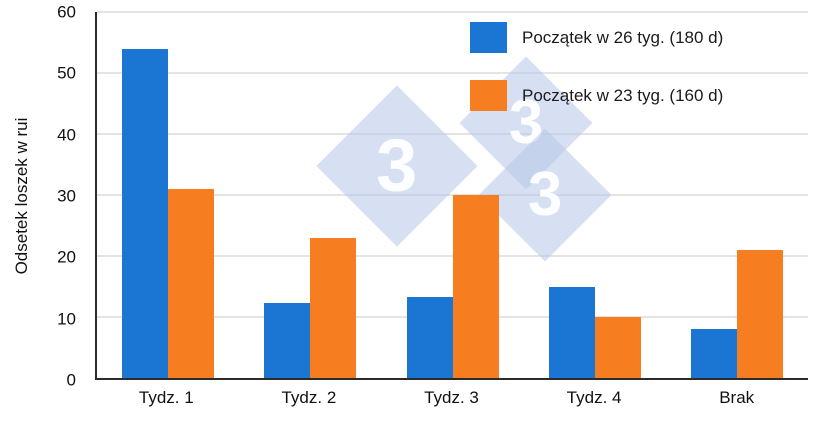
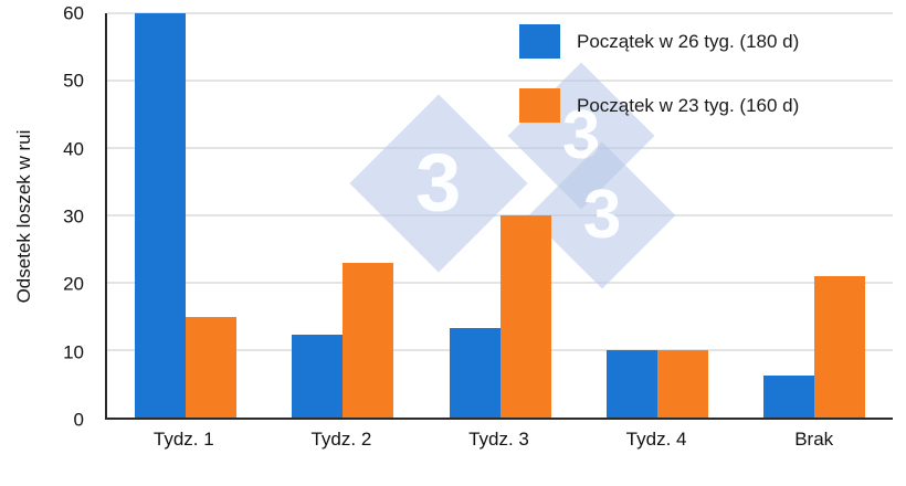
Początek w 26 tyg. (180 d)/Tydz. 1: 54 -> 60
Początek w 23 tyg. (160 d)/Tydz. 1: 31 -> 15
Początek w 26 tyg. (180 d)/Tydz. 4: 15 -> 10
Początek w 26 tyg. (180 d)/Brak: 8 -> 6
